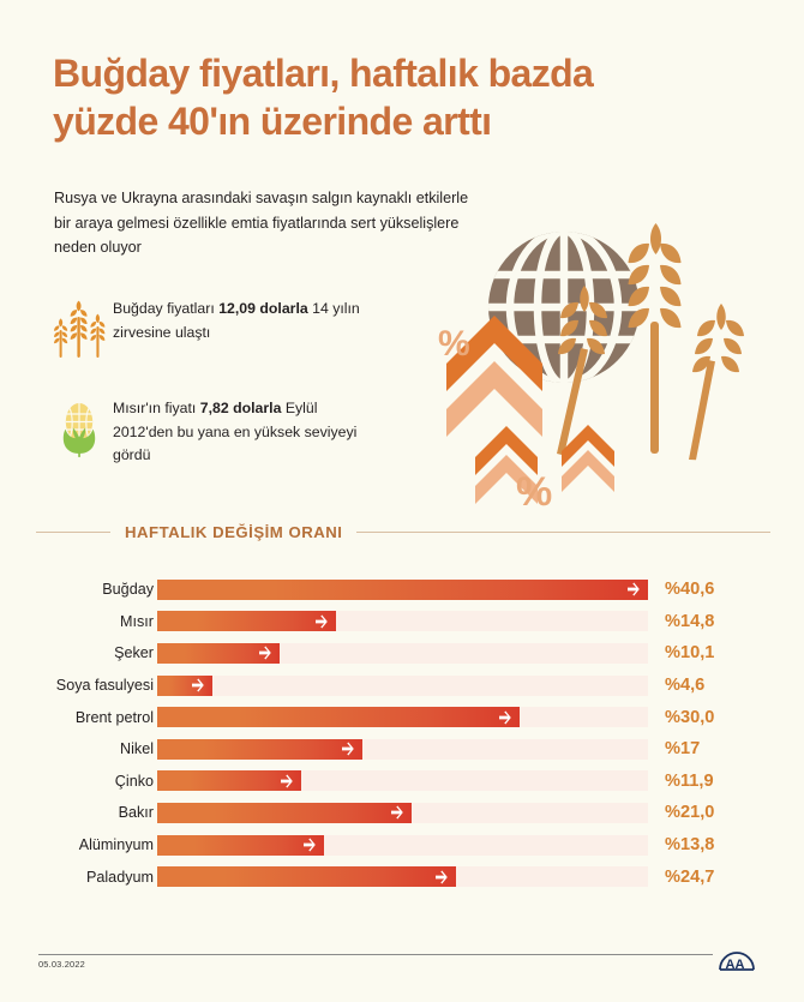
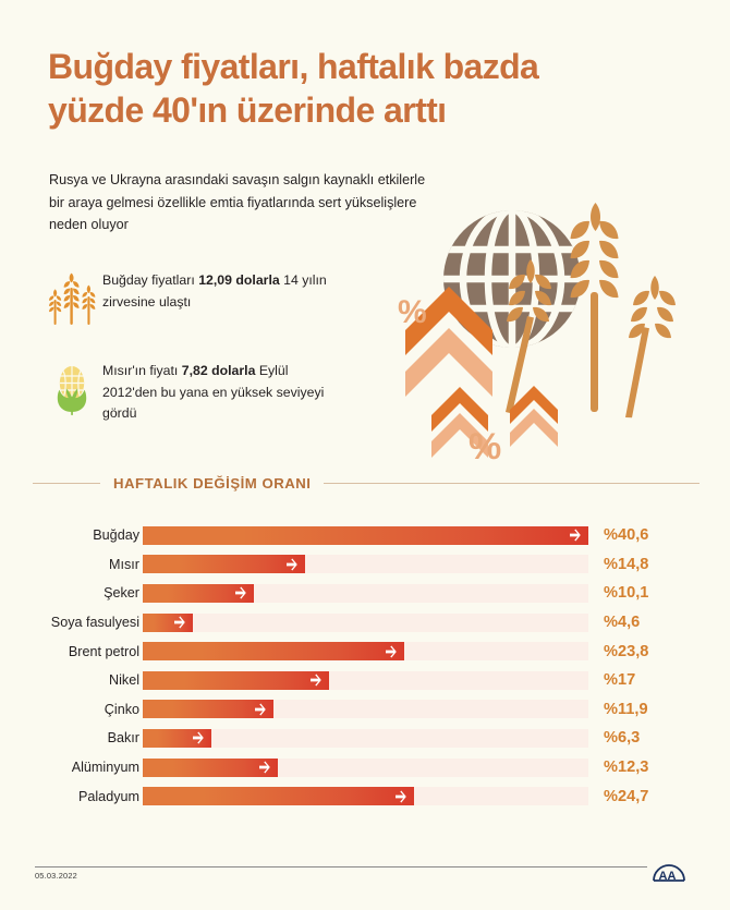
Brent petrol: 30,0 -> 23,8
Bakır: 21,0 -> 6,3
Alüminyum: 13,8 -> 12,3
